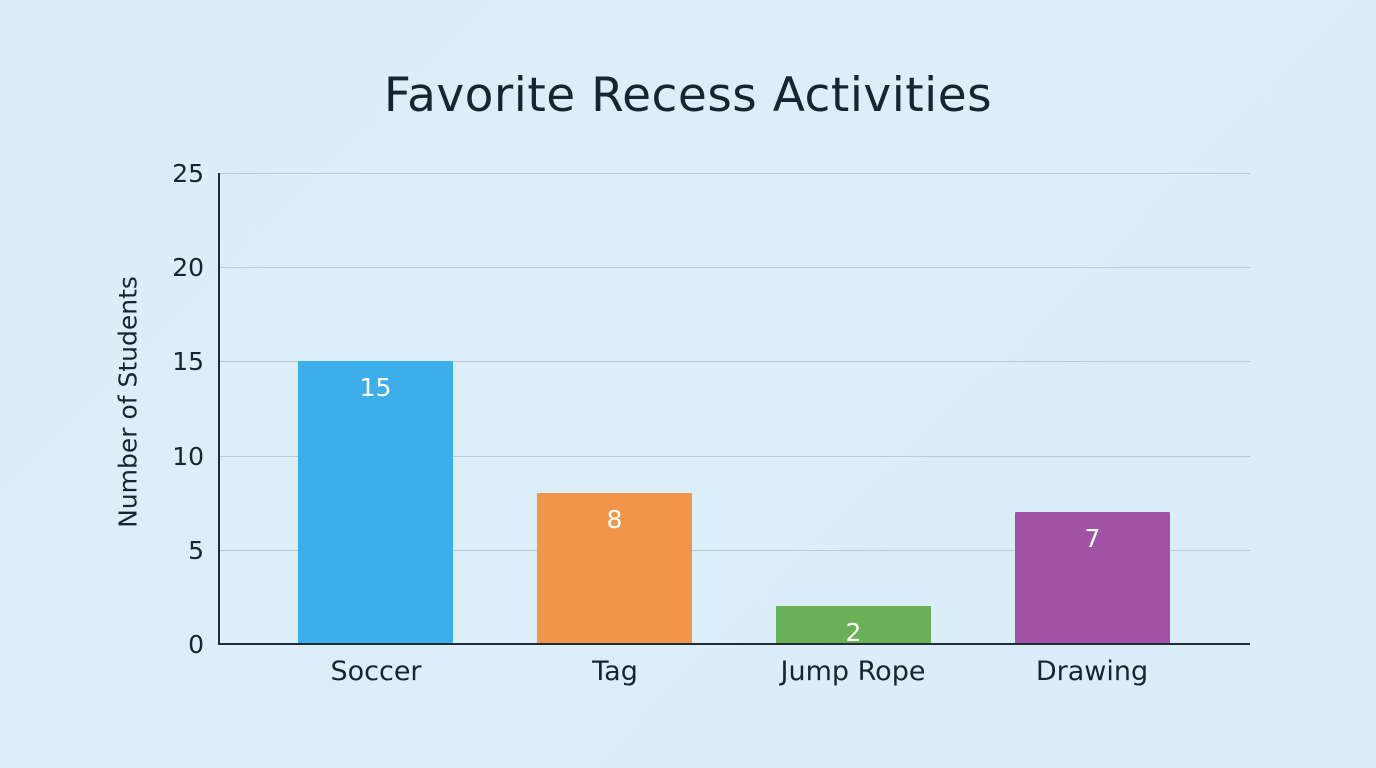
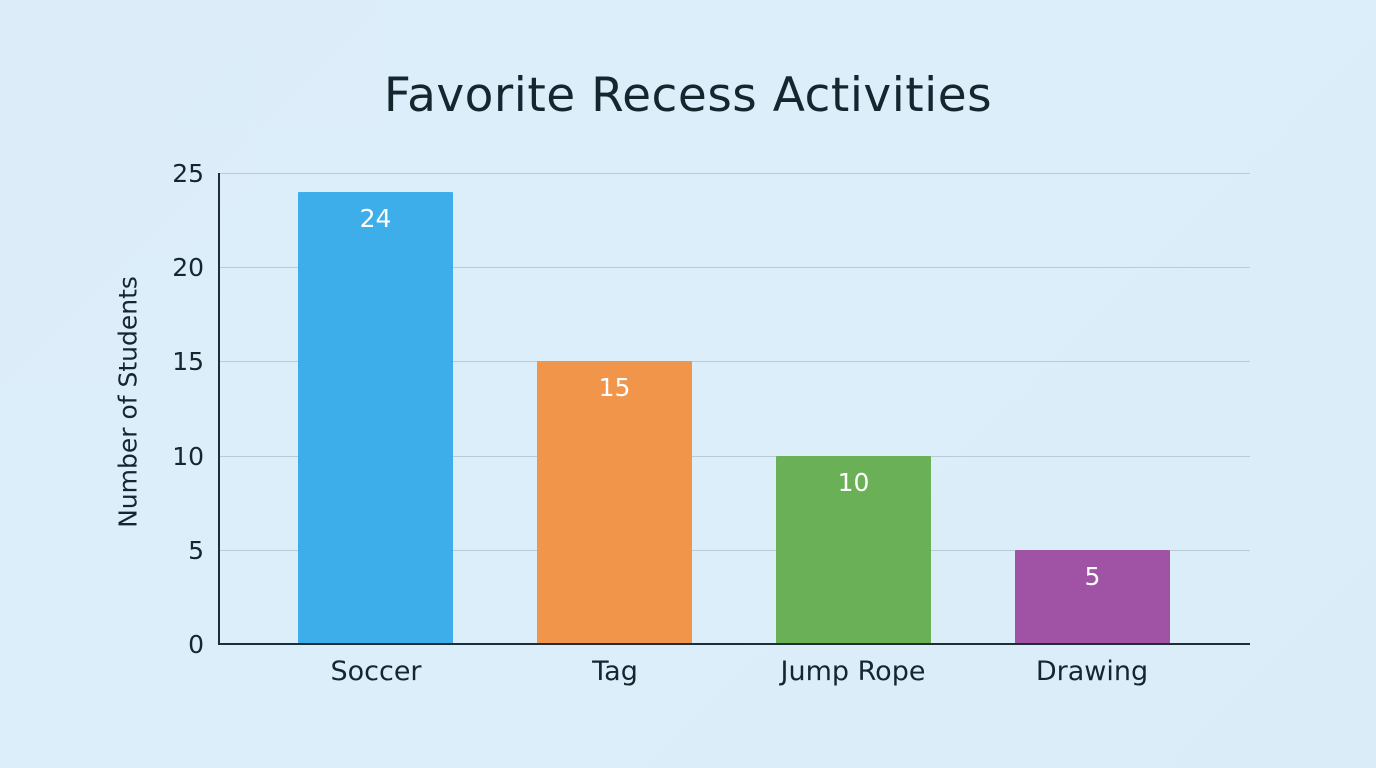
Soccer: 15 -> 24
Tag: 8 -> 15
Jump Rope: 2 -> 10
Drawing: 7 -> 5
